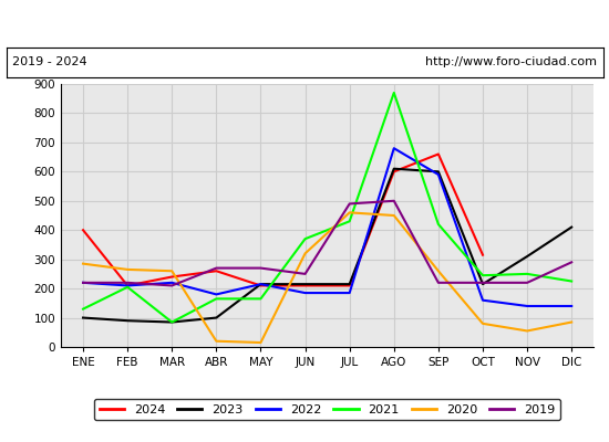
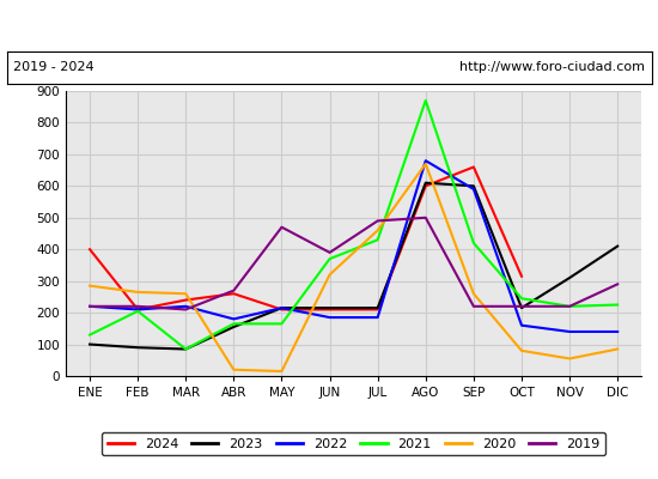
2023/ABR: 100 -> 155
2019/MAY: 270 -> 470
2019/JUN: 250 -> 390
2020/AGO: 450 -> 670
2021/NOV: 250 -> 220
